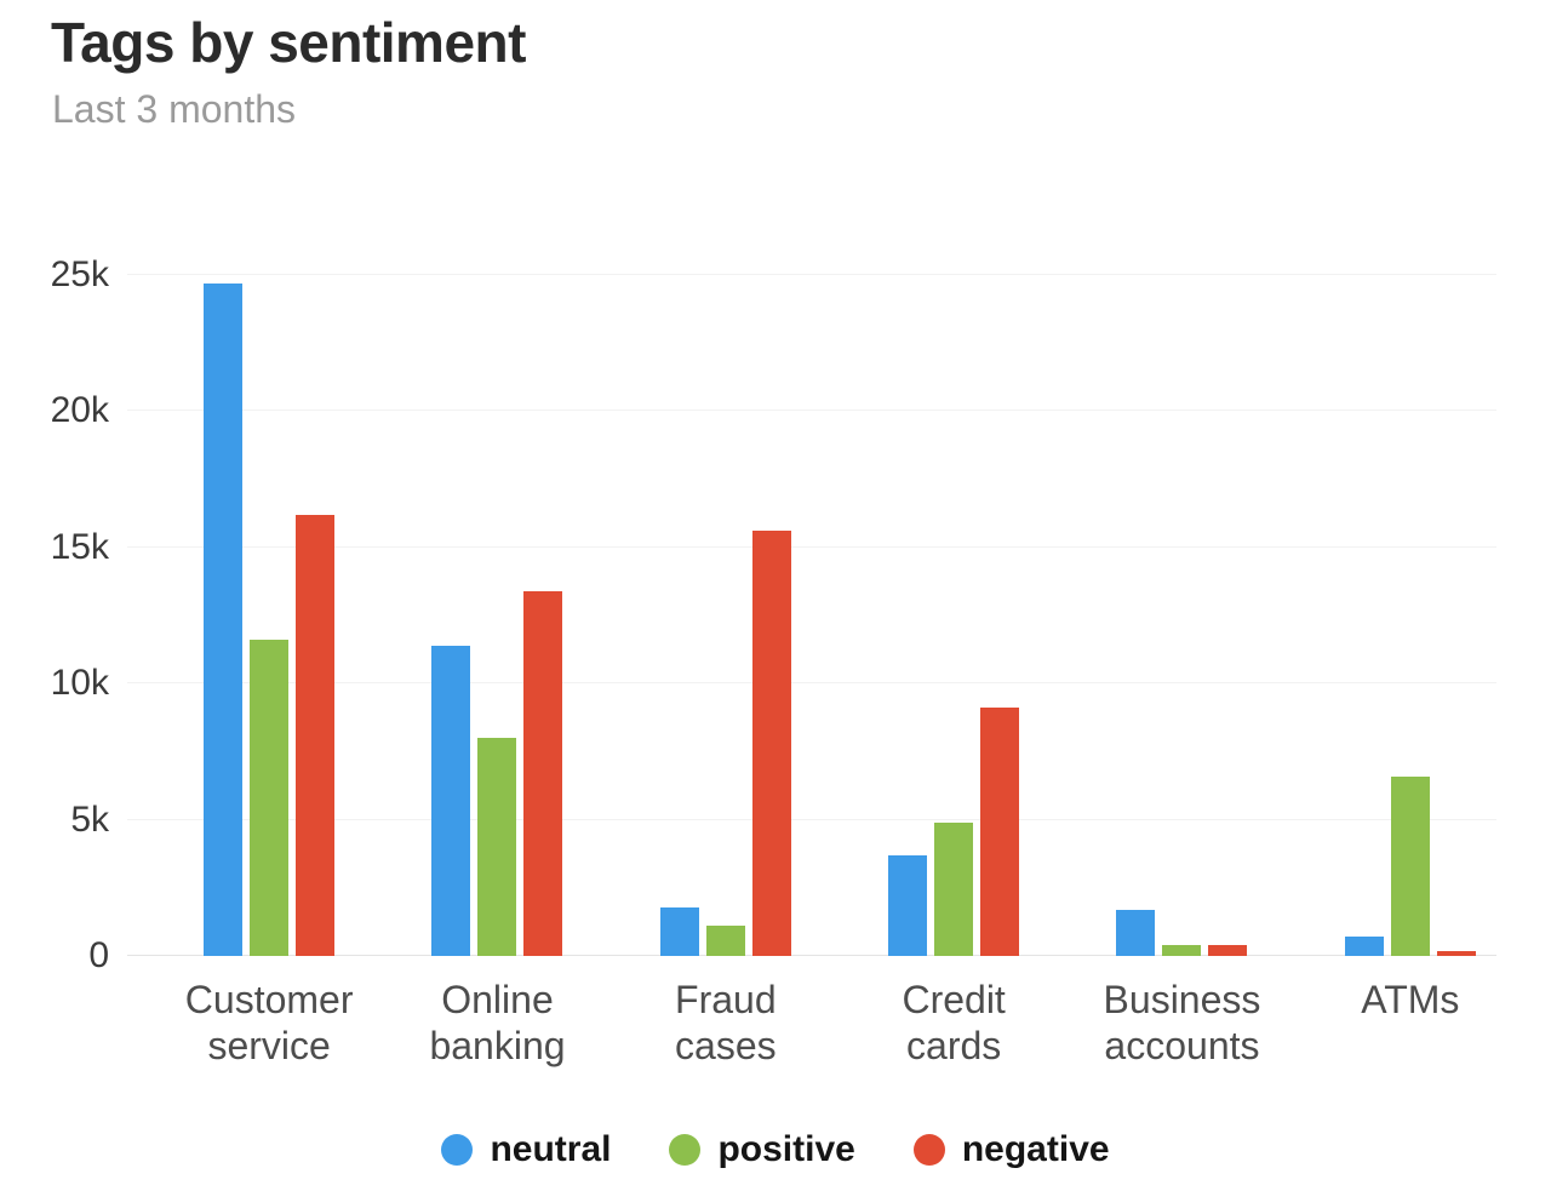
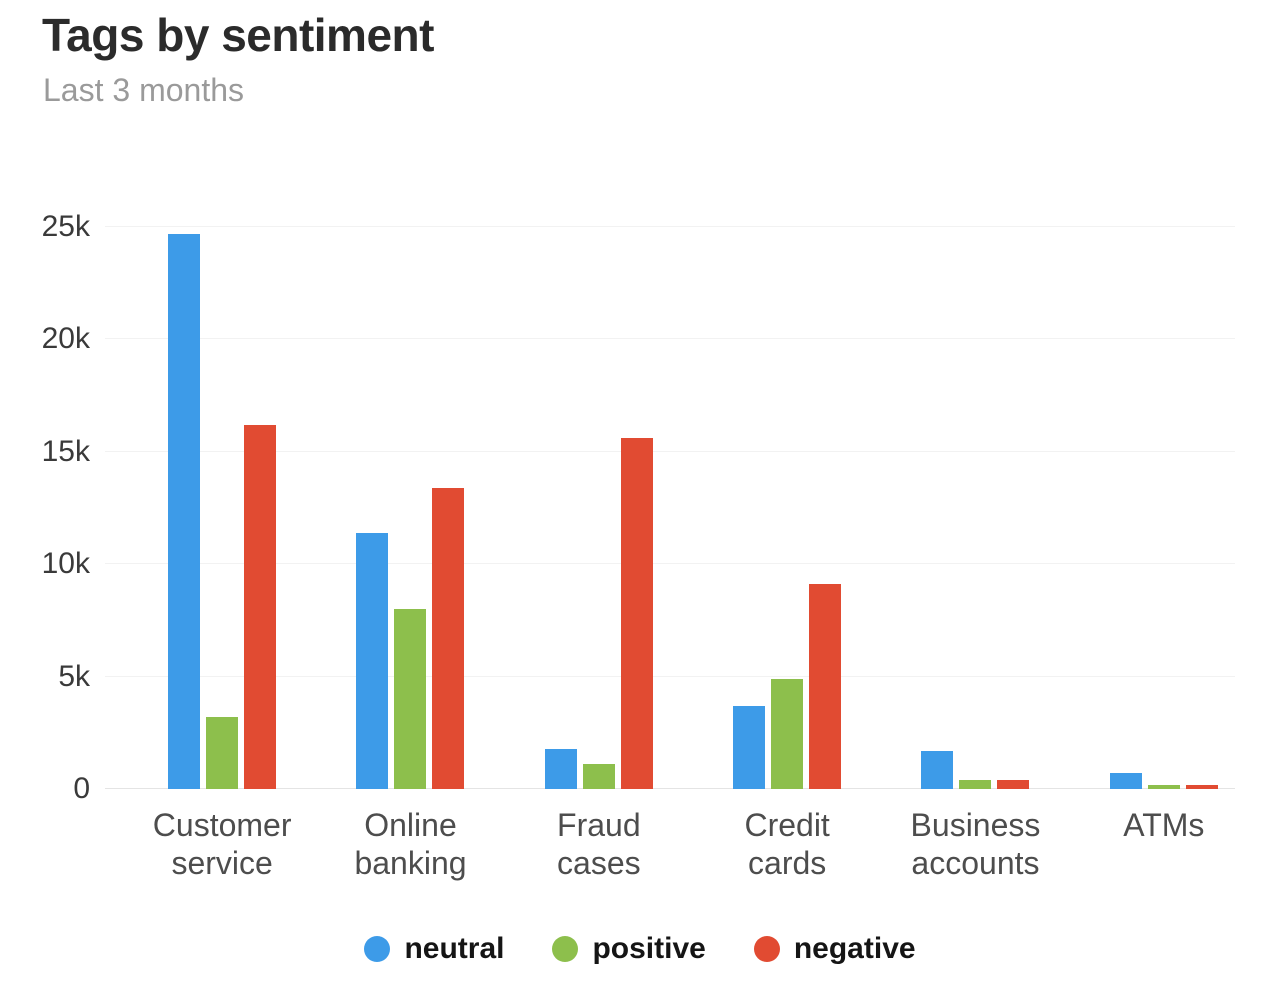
positive/Customer service: 11.6k -> 3.2k
positive/ATMs: 6.6k -> 0.2k
